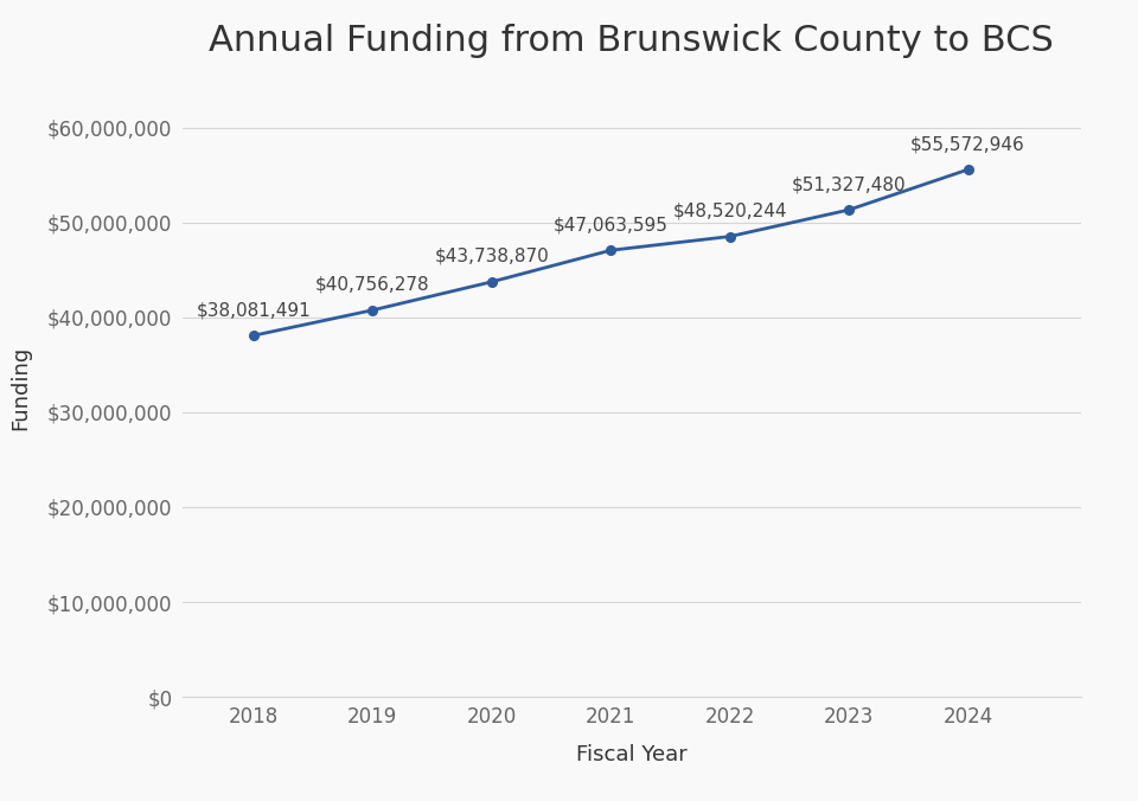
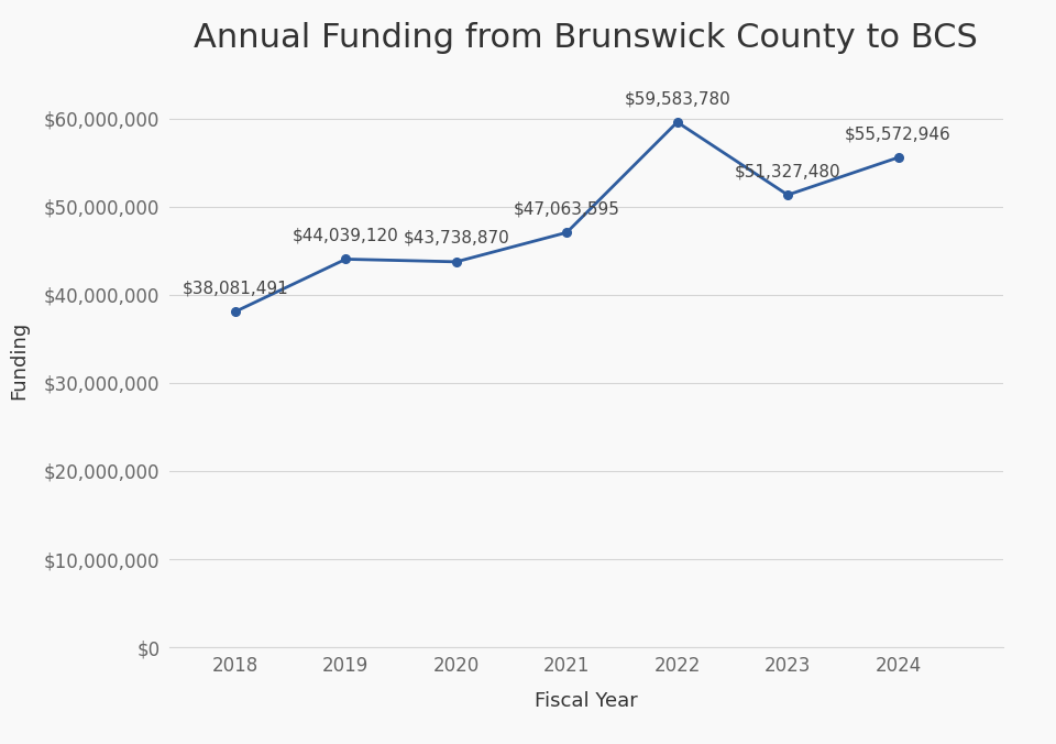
2019: $40,756,278 -> $44,039,120
2022: $48,520,244 -> $59,583,780
